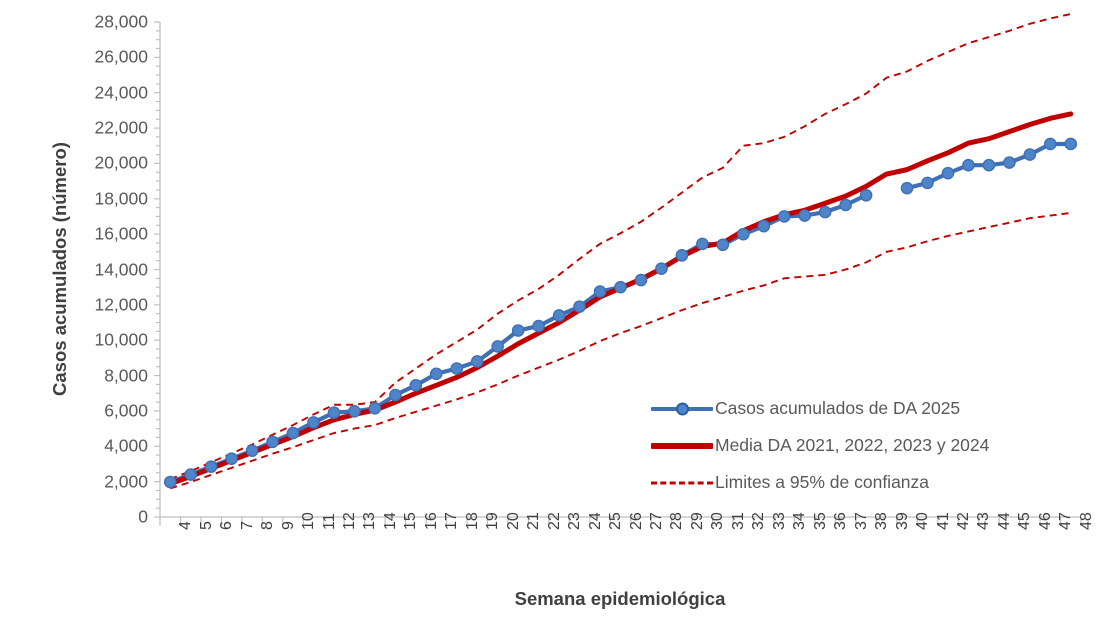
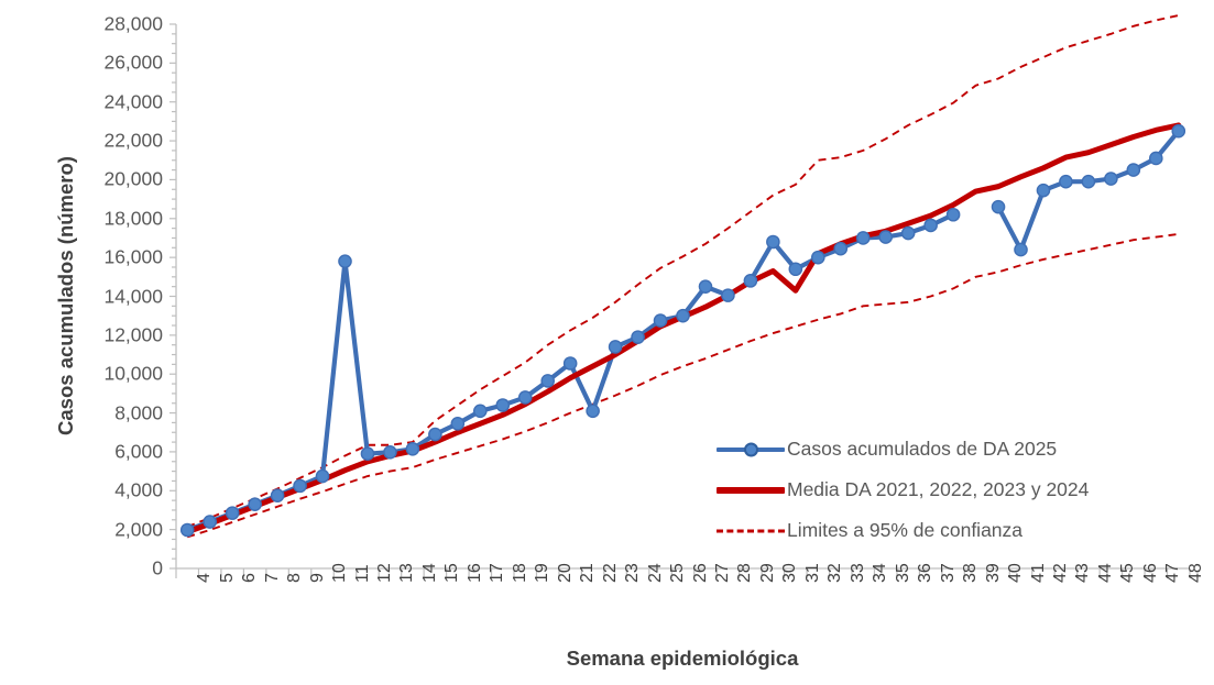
Casos acumulados de DA 2025/11: 5400 -> 15800
Casos acumulados de DA 2025/22: 10800 -> 8100
Casos acumulados de DA 2025/27: 13400 -> 14500
Casos acumulados de DA 2025/30: 15400 -> 16800
Media DA 2021, 2022, 2023 y 2024/31: 15500 -> 14300
Casos acumulados de DA 2025/41: 18900 -> 16400
Casos acumulados de DA 2025/48: 21100 -> 22500
